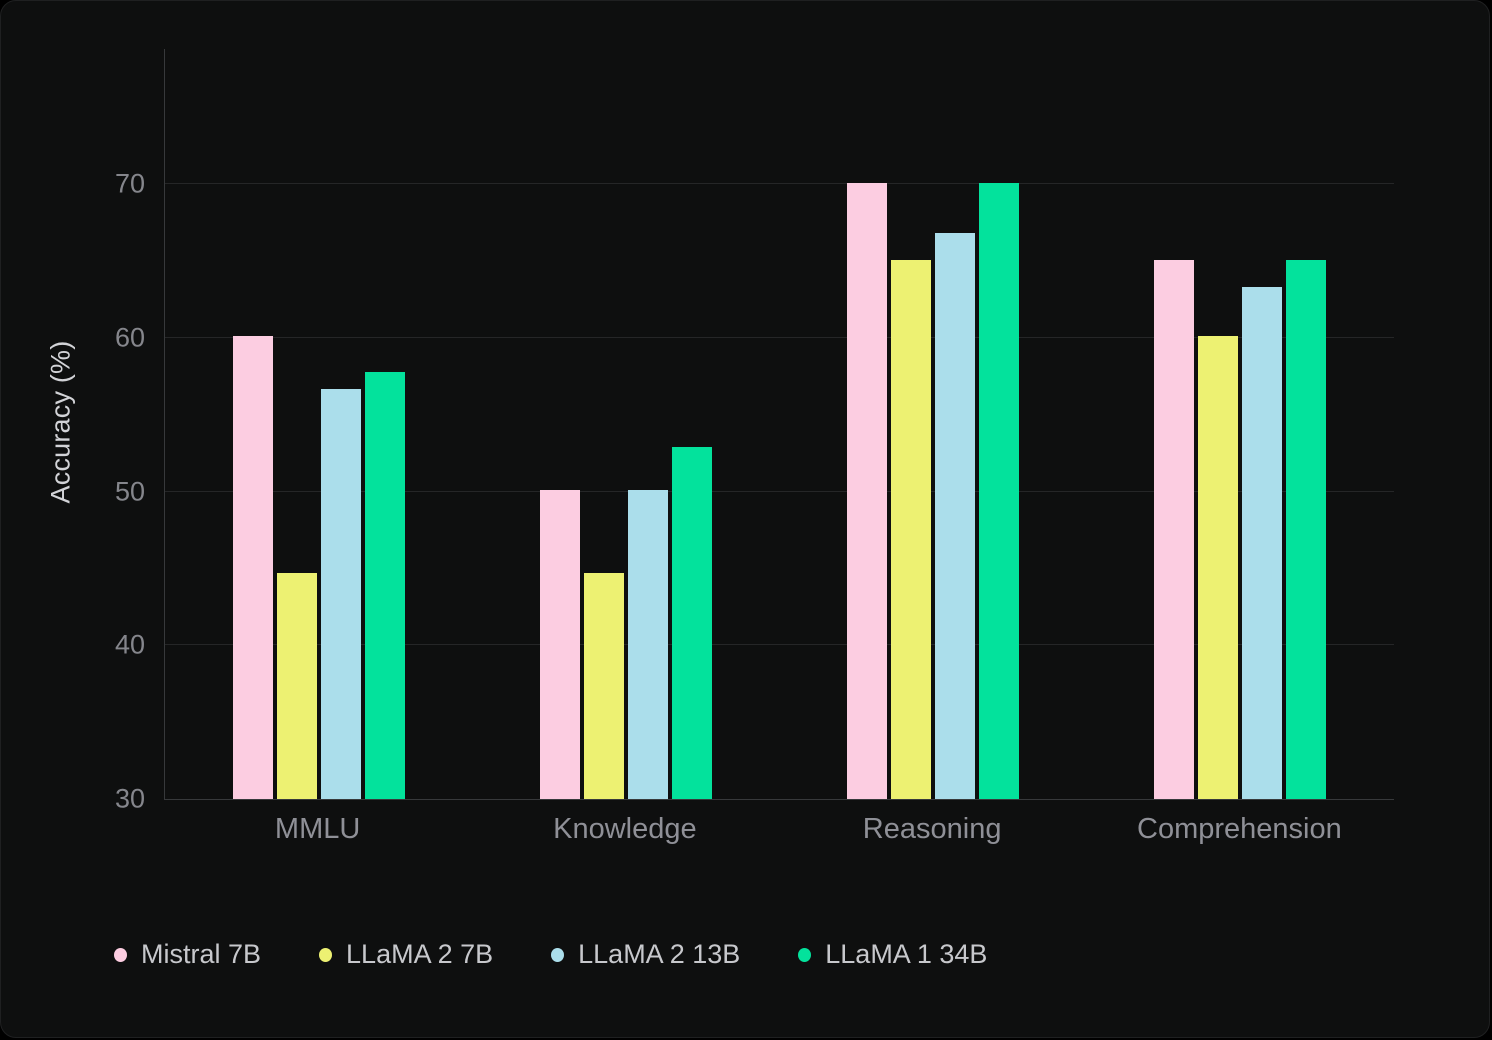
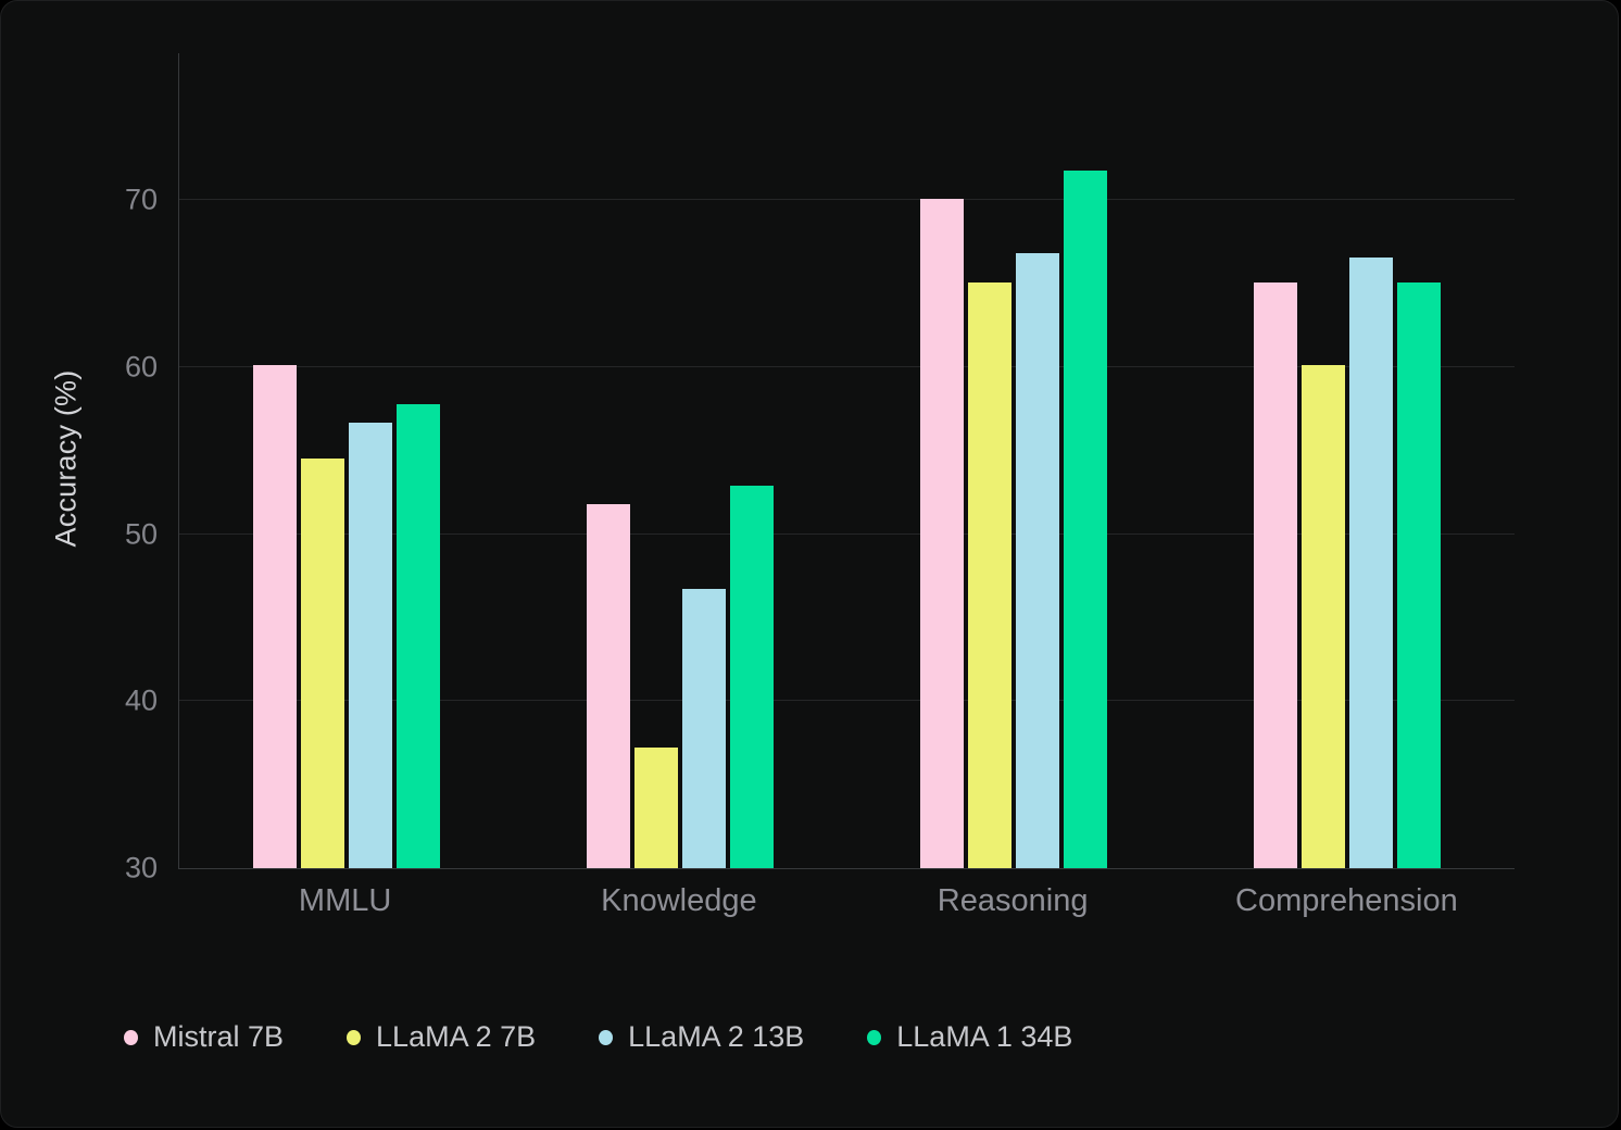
LLaMA 2 7B/MMLU: 44.7 -> 54.5
Mistral 7B/Knowledge: 50.1 -> 51.8
LLaMA 2 7B/Knowledge: 44.7 -> 37.2
LLaMA 2 13B/Knowledge: 50.1 -> 46.7
LLaMA 1 34B/Reasoning: 70.1 -> 71.8
LLaMA 2 13B/Comprehension: 63.3 -> 66.6
